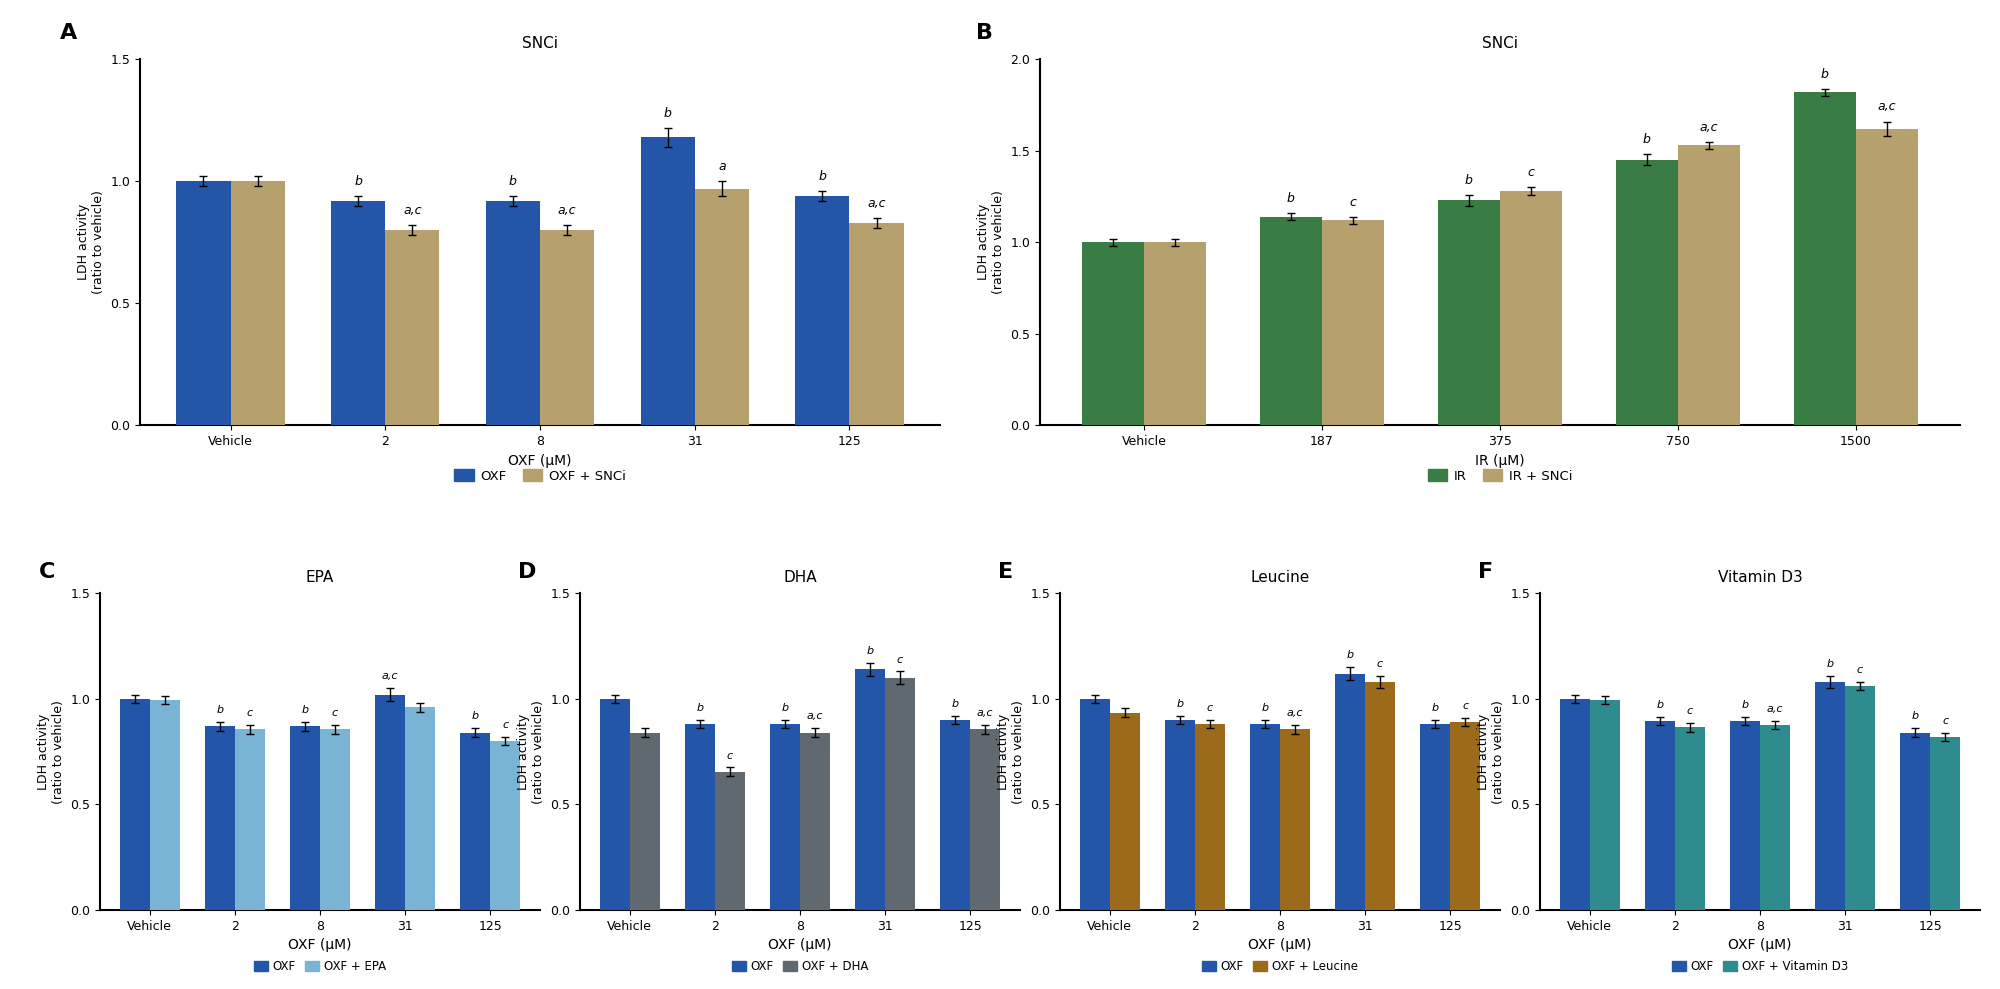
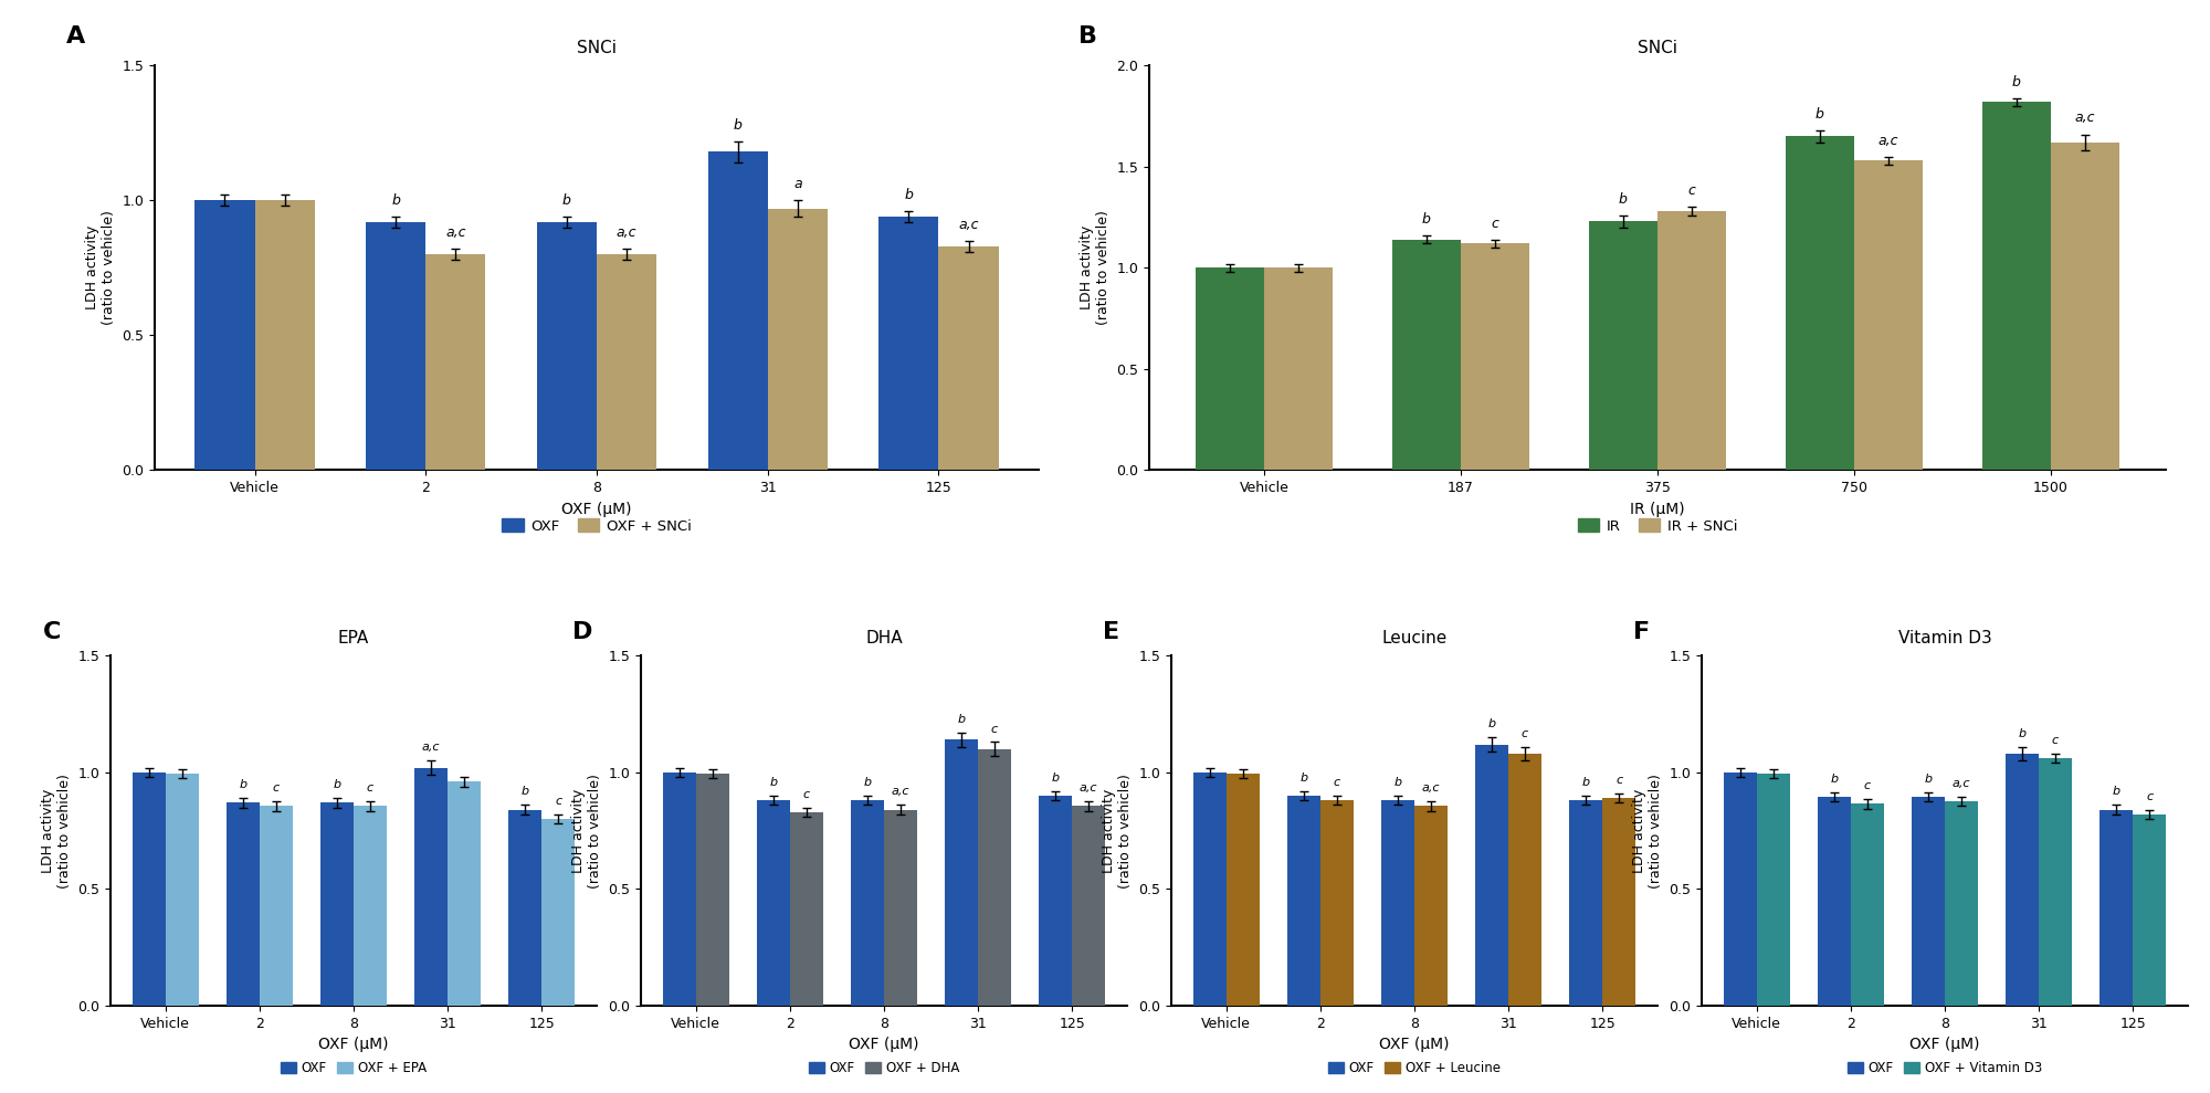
IR/750: 1.45 -> 1.65
DHA/OXF + DHA/Vehicle: 0.840 -> 0.995
DHA/OXF + DHA/2: 0.655 -> 0.830
Leucine/OXF + Leucine/Vehicle: 0.935 -> 0.995
